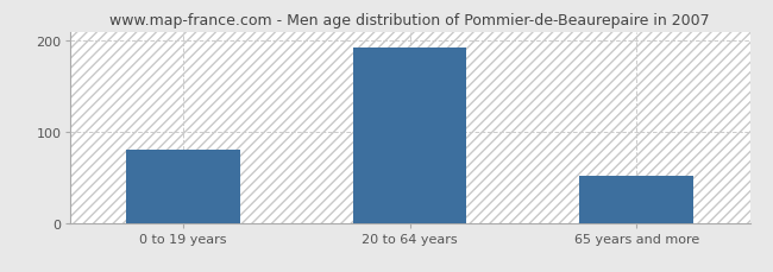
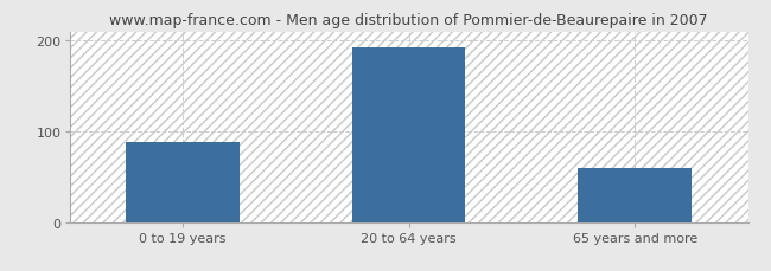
0 to 19 years: 80 -> 88
65 years and more: 52 -> 60
